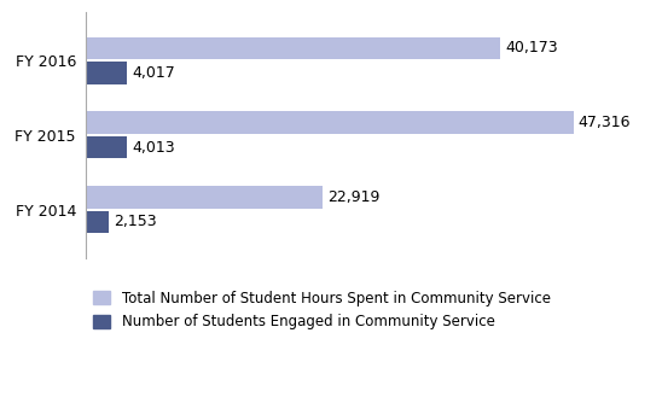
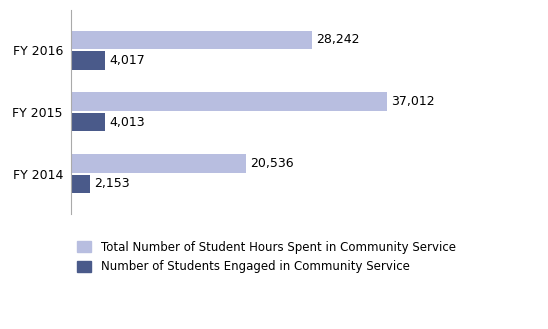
Total Number of Student Hours Spent in Community Service/FY 2016: 40,173 -> 28,242
Total Number of Student Hours Spent in Community Service/FY 2015: 47,316 -> 37,012
Total Number of Student Hours Spent in Community Service/FY 2014: 22,919 -> 20,536
